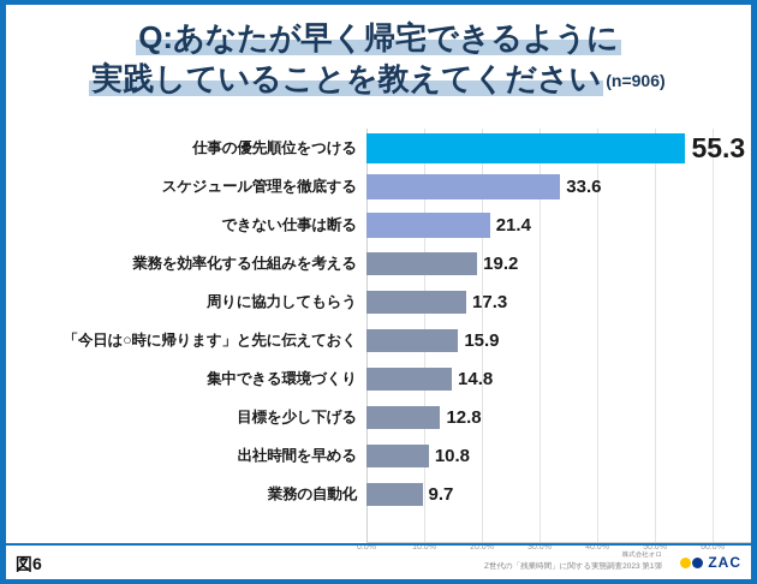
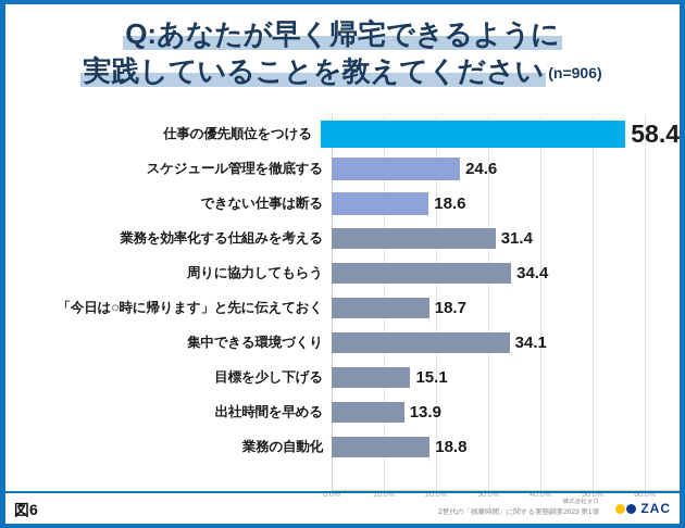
仕事の優先順位をつける: 55.3 -> 58.4
スケジュール管理を徹底する: 33.6 -> 24.6
できない仕事は断る: 21.4 -> 18.6
業務を効率化する仕組みを考える: 19.2 -> 31.4
周りに協力してもらう: 17.3 -> 34.4
「今日は○時に帰ります」と先に伝えておく: 15.9 -> 18.7
集中できる環境づくり: 14.8 -> 34.1
目標を少し下げる: 12.8 -> 15.1
出社時間を早める: 10.8 -> 13.9
業務の自動化: 9.7 -> 18.8
